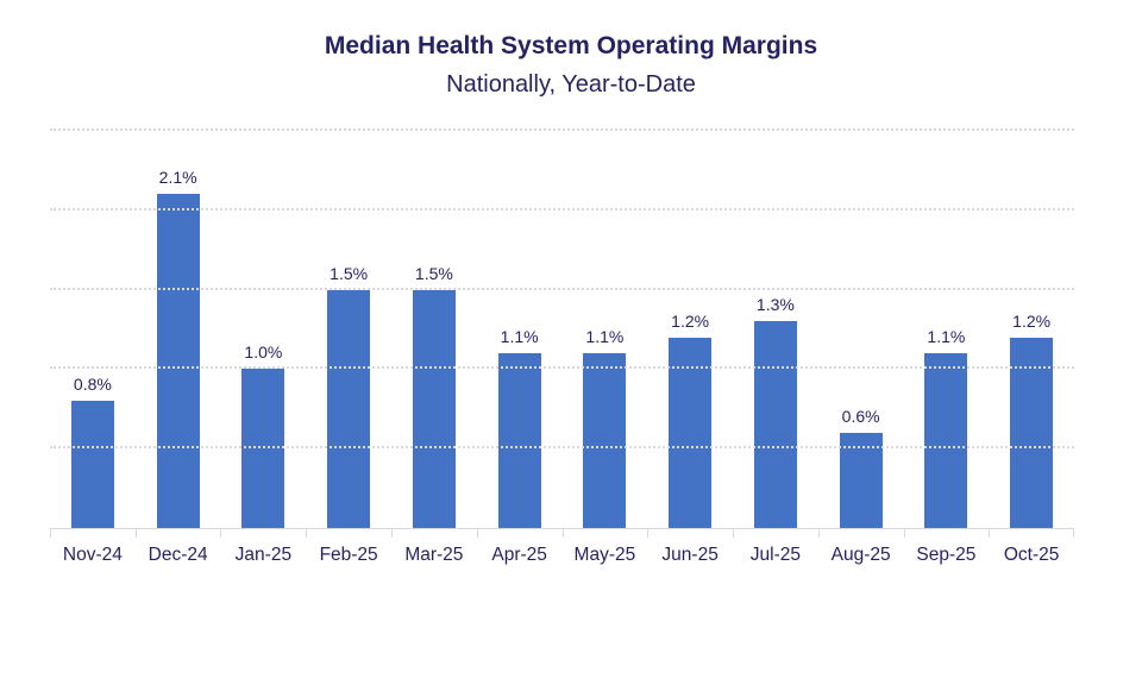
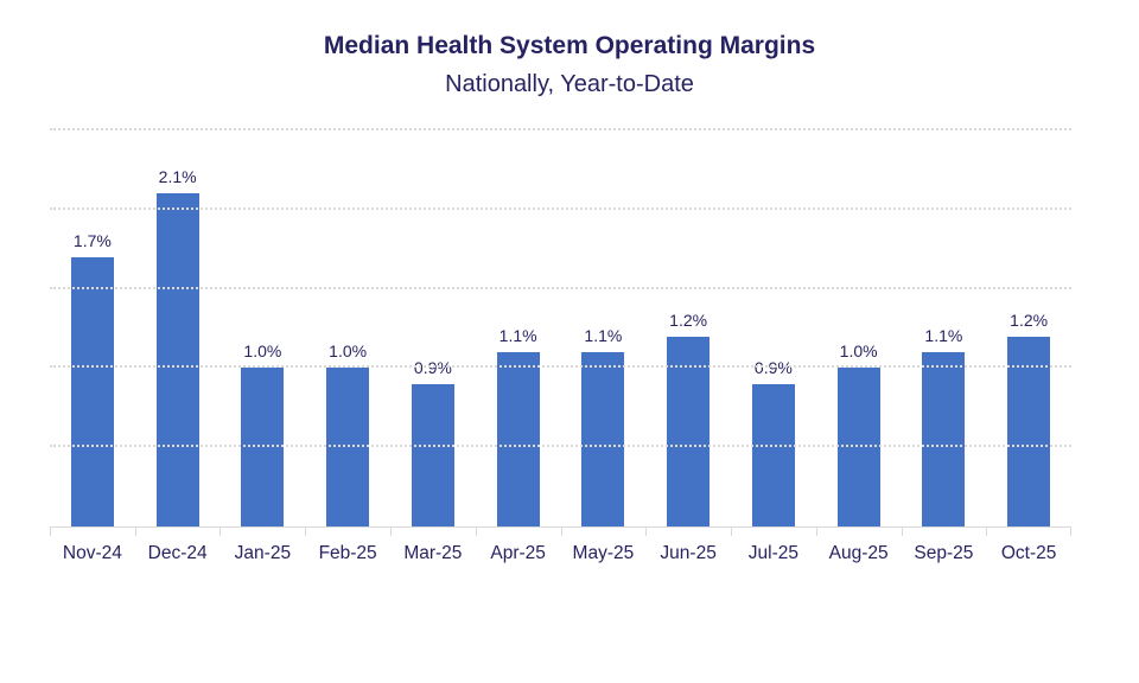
Nov-24: 0.8% -> 1.7%
Feb-25: 1.5% -> 1.0%
Mar-25: 1.5% -> 0.9%
Jul-25: 1.3% -> 0.9%
Aug-25: 0.6% -> 1.0%
